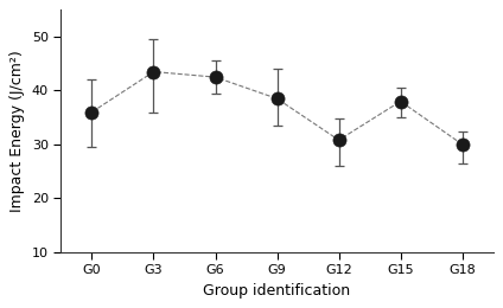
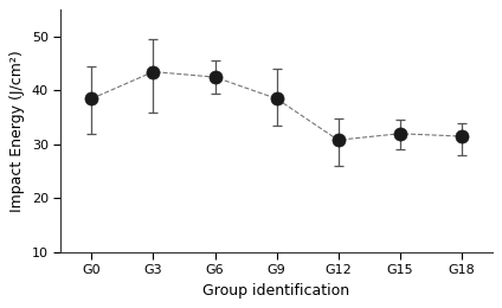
G0: 36.0 -> 38.5
G15: 38.0 -> 32.0
G18: 30.0 -> 31.5
